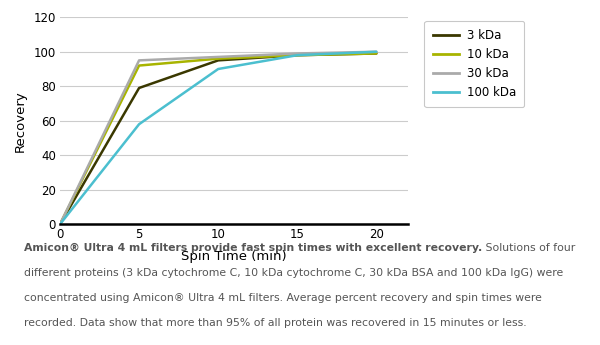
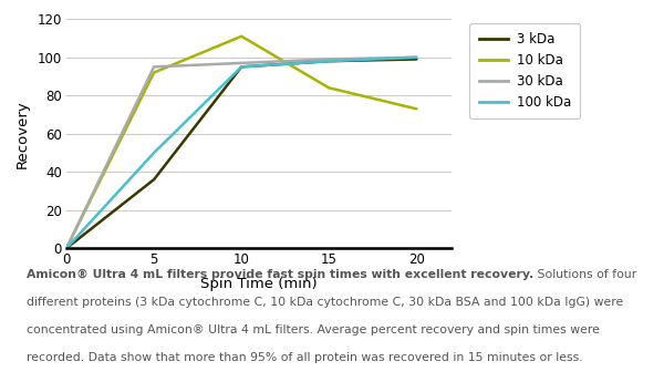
3 kDa/5: 79 -> 36
100 kDa/5: 58 -> 50
10 kDa/10: 96 -> 111
100 kDa/10: 90 -> 95
10 kDa/15: 98 -> 84
10 kDa/20: 99 -> 73
